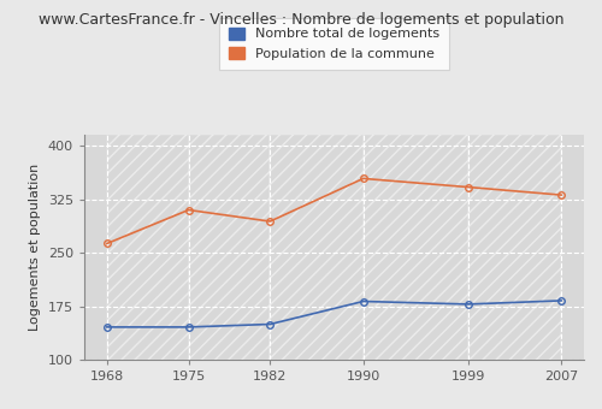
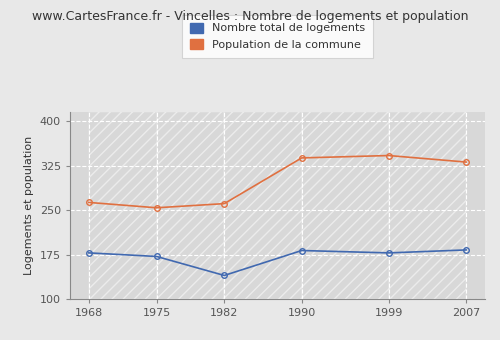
Nombre total de logements/1968: 146 -> 178
Nombre total de logements/1975: 146 -> 172
Population de la commune/1975: 310 -> 254
Nombre total de logements/1982: 150 -> 140
Population de la commune/1982: 294 -> 261
Population de la commune/1990: 354 -> 338
